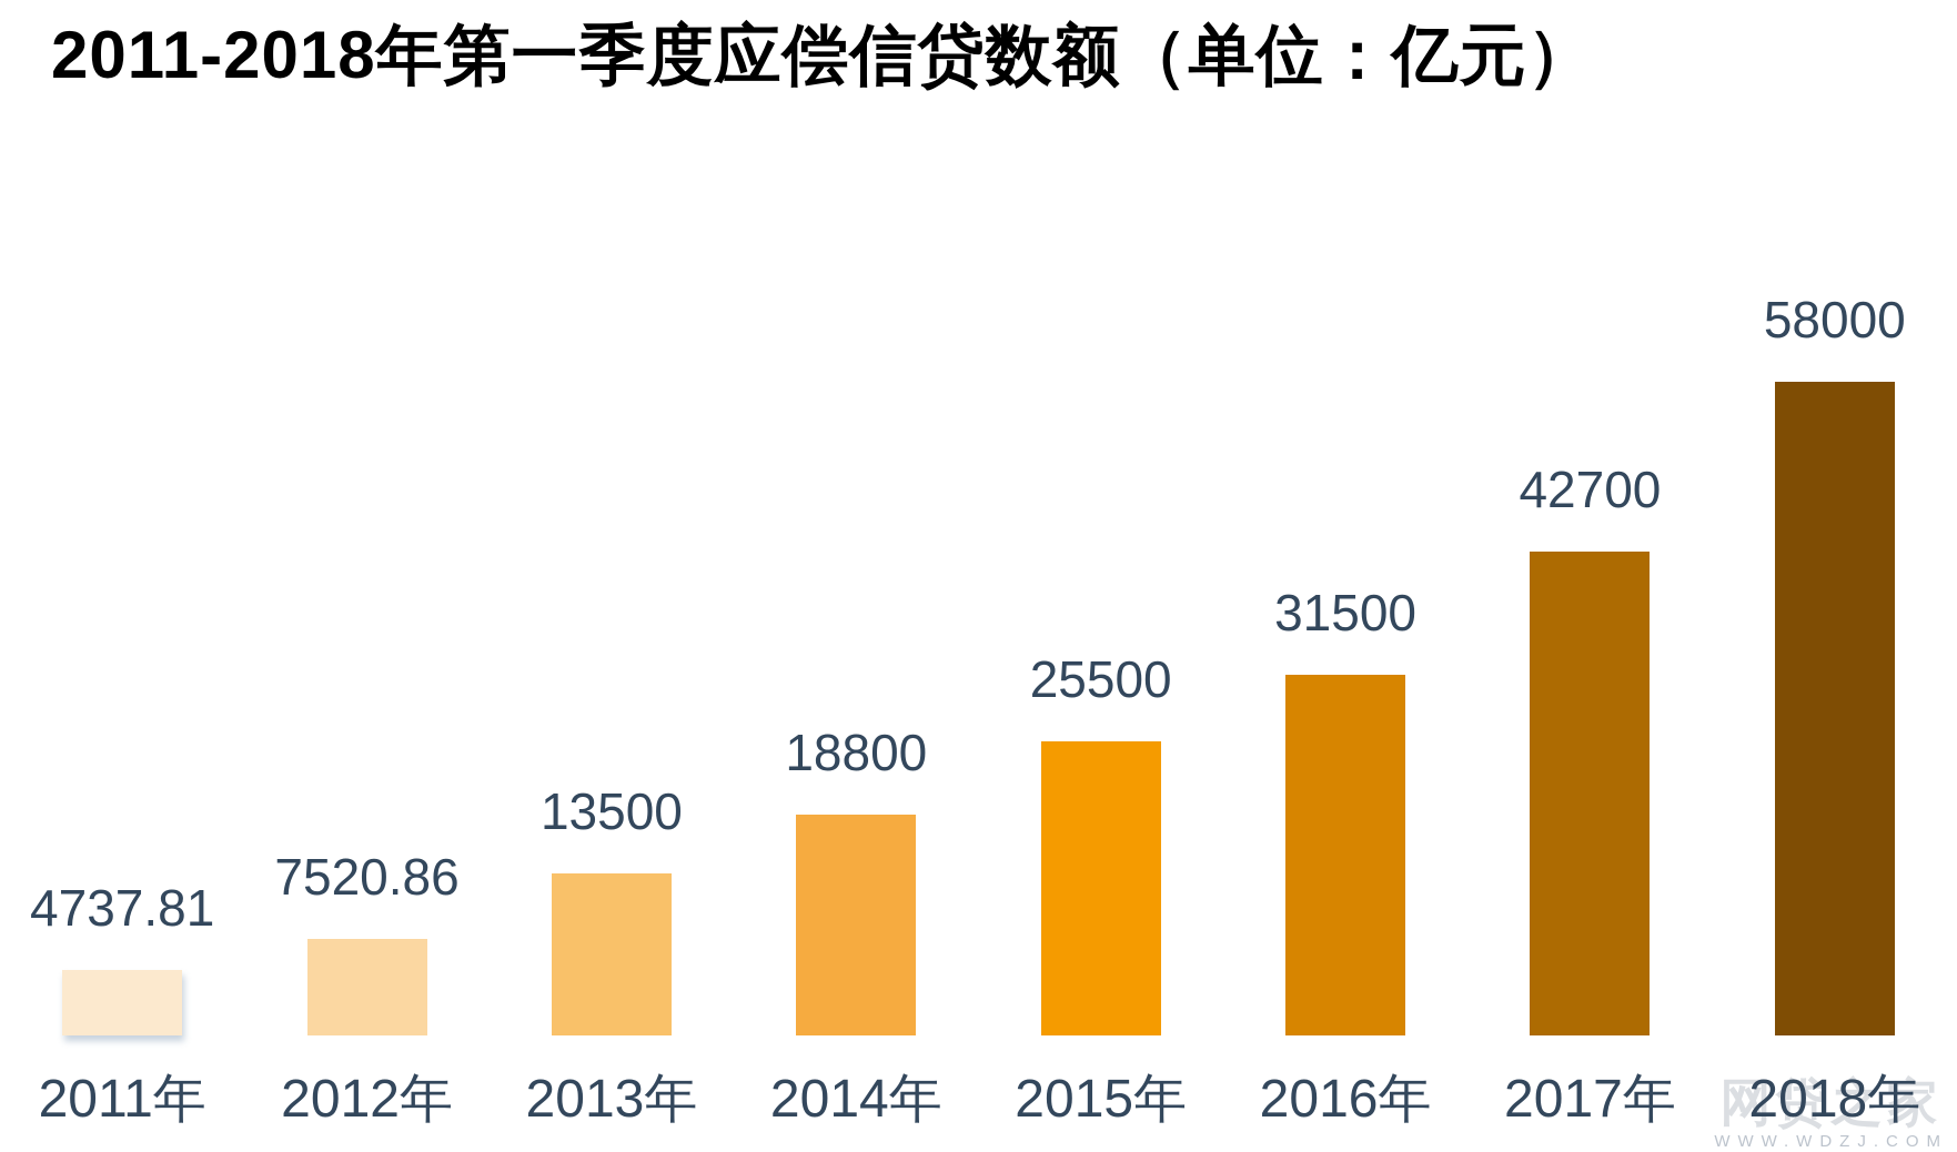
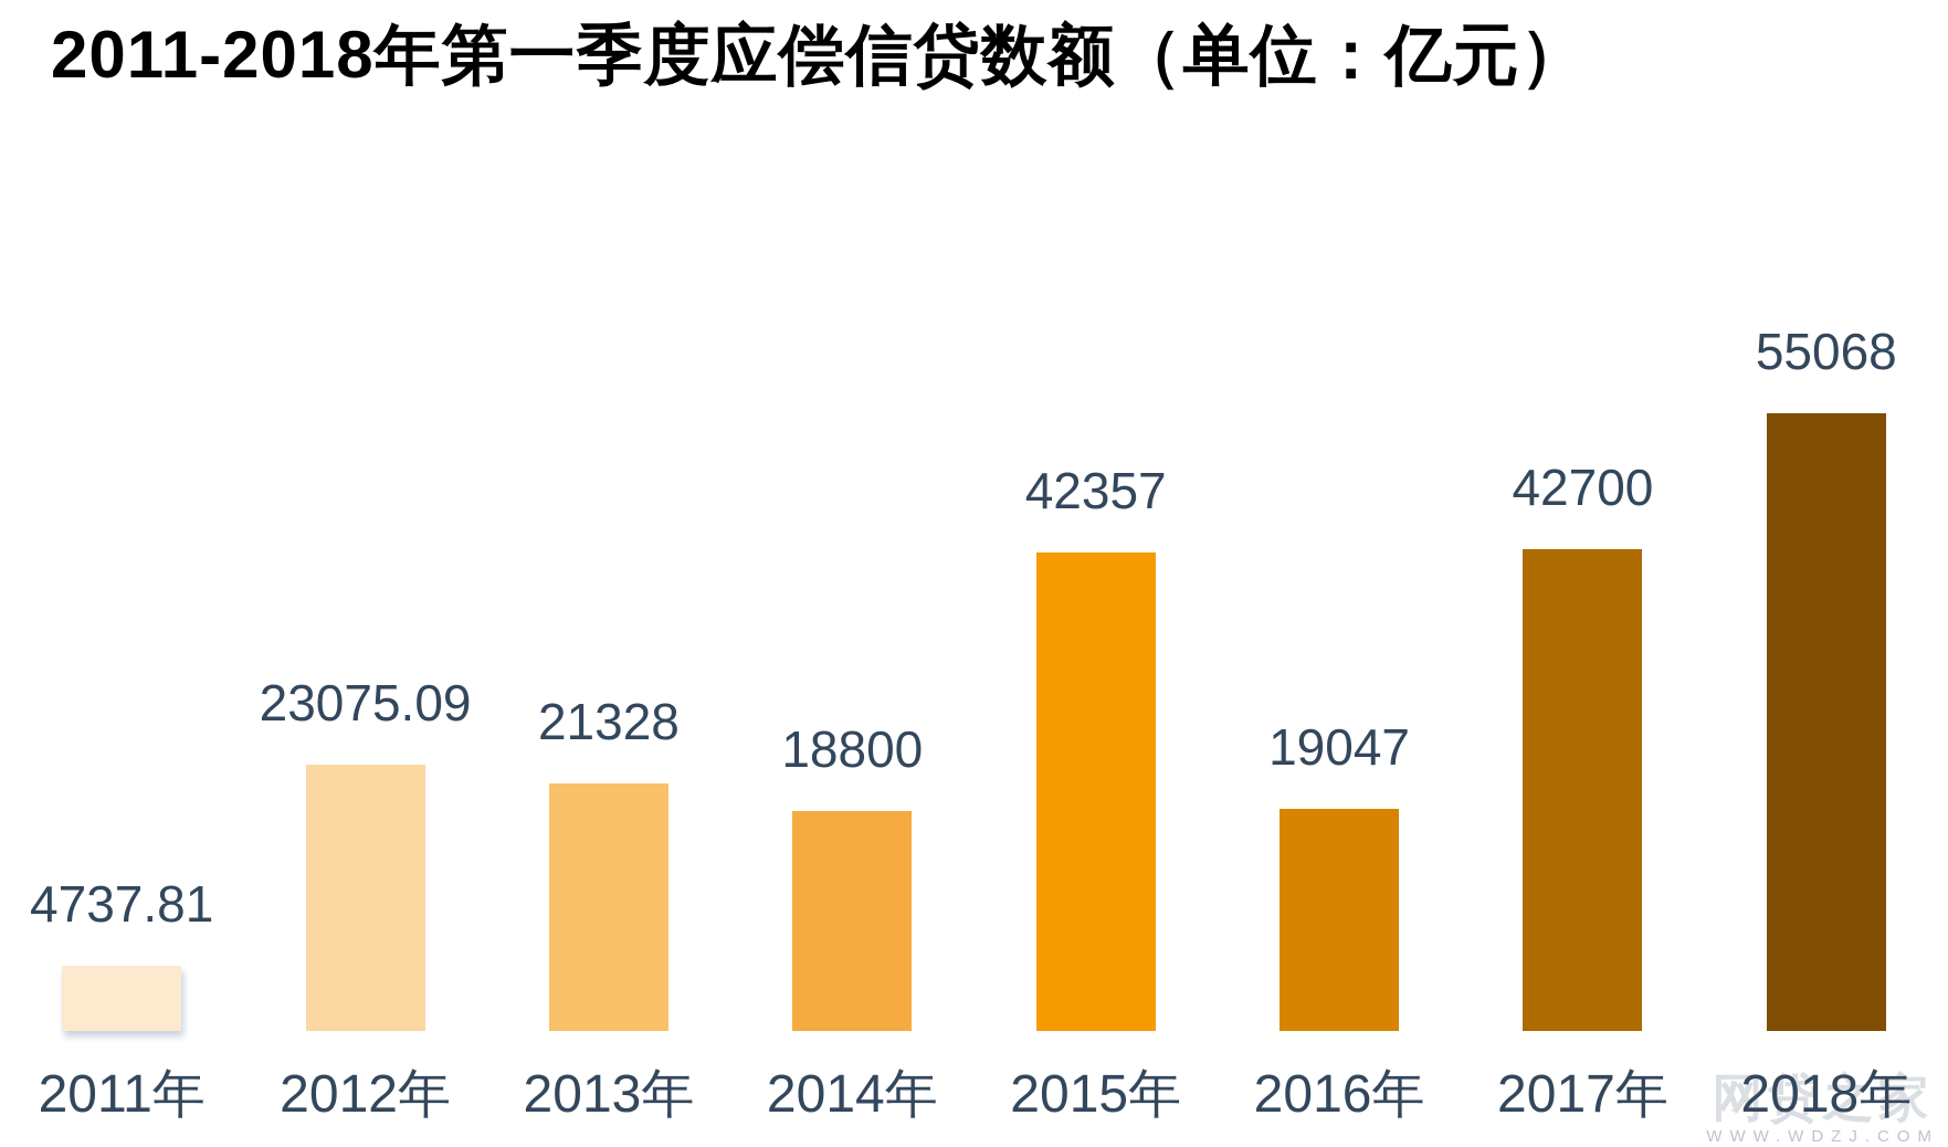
2012年: 7520.86 -> 23075.09
2013年: 13500 -> 21328
2015年: 25500 -> 42357
2016年: 31500 -> 19047
2018年: 58000 -> 55068
